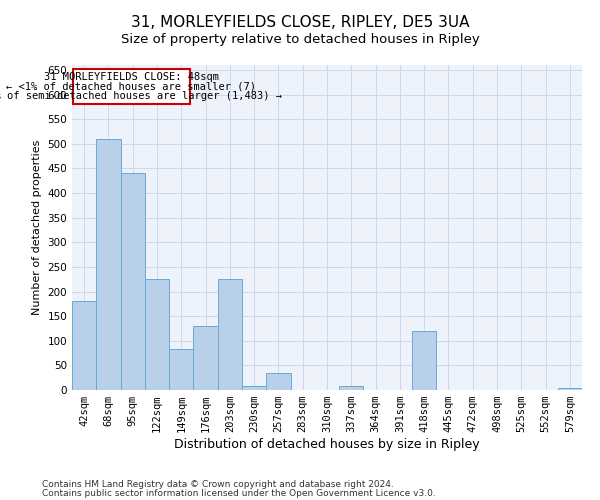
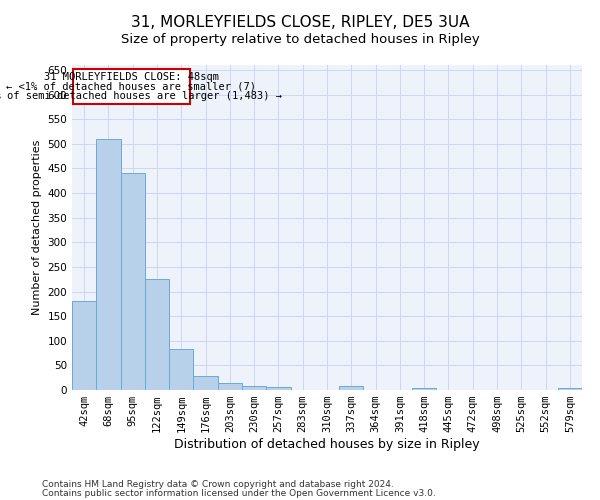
176sqm: 130 -> 28
203sqm: 225 -> 15
257sqm: 35 -> 6
418sqm: 120 -> 5
